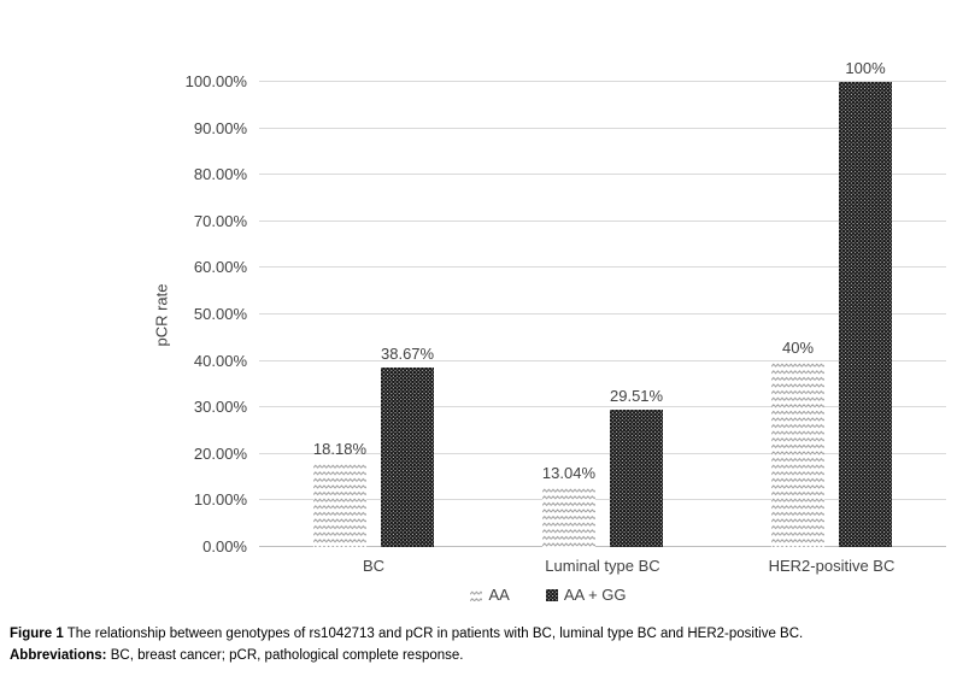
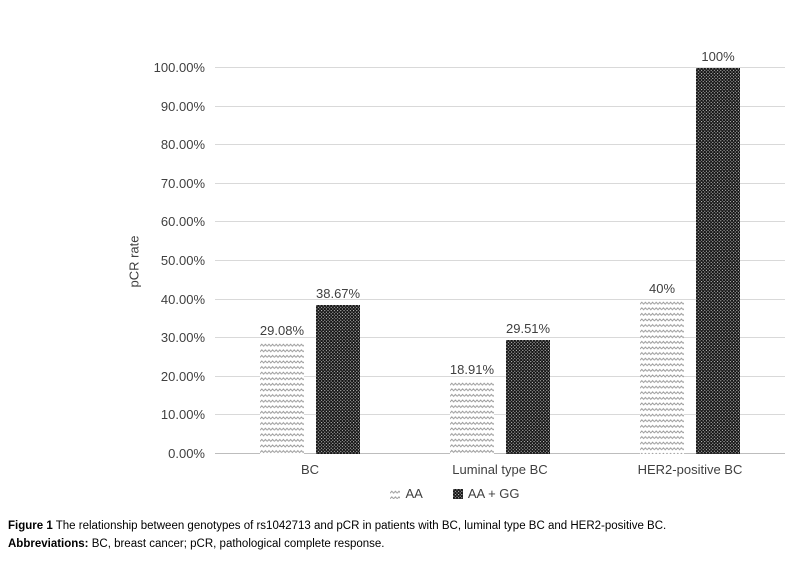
AA/BC: 18.18% -> 29.08%
AA/Luminal type BC: 13.04% -> 18.91%
